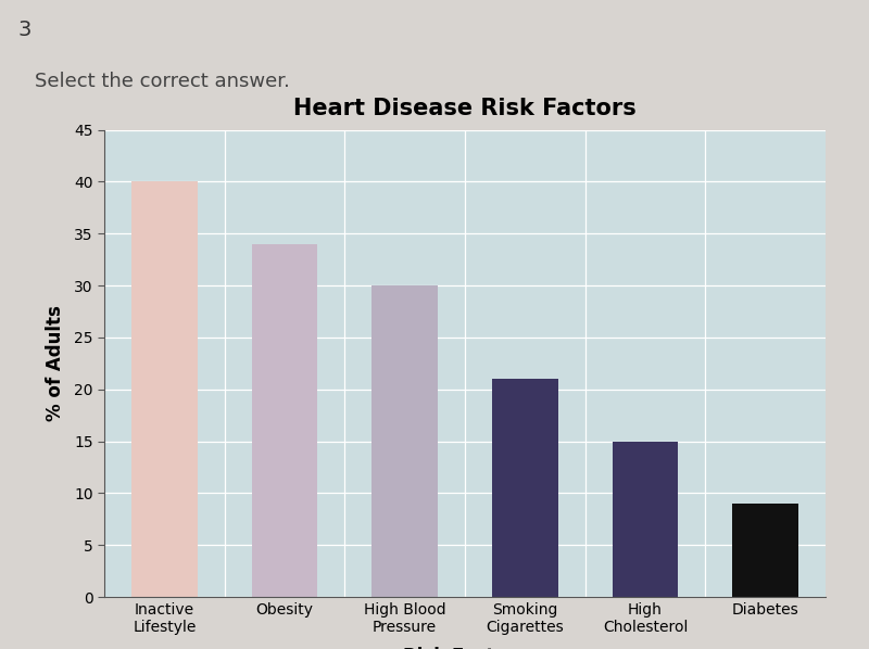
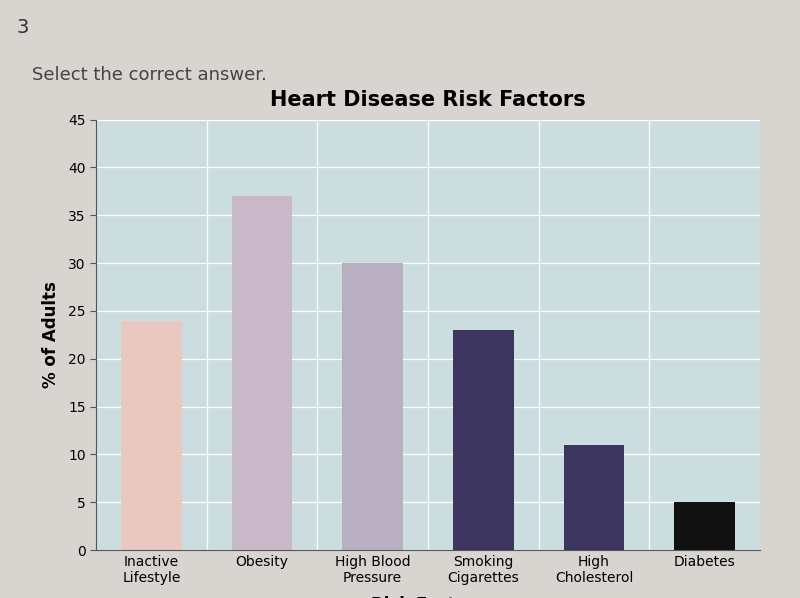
Inactive Lifestyle: 40 -> 24
Obesity: 34 -> 37
Smoking Cigarettes: 21 -> 23
High Cholesterol: 15 -> 11
Diabetes: 9 -> 5
